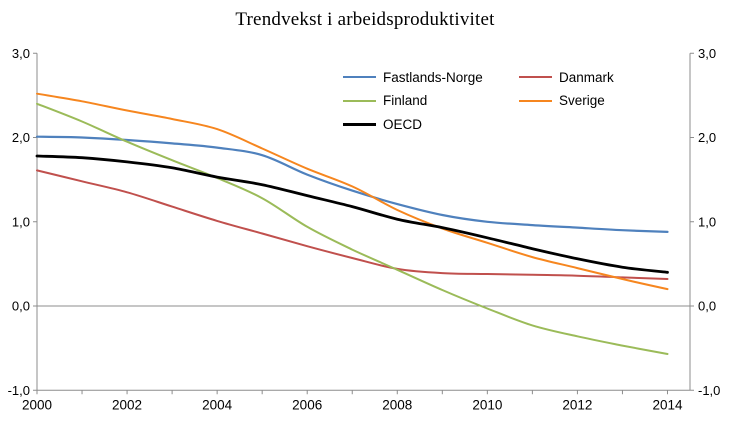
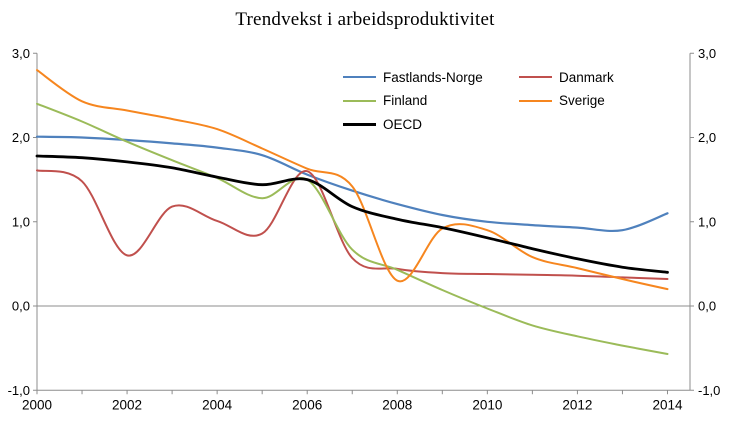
Sverige/2000: 2,5 -> 2,8
Danmark/2002: 1,4 -> 0,6
Danmark/2006: 0,7 -> 1,6
Finland/2006: 0,9 -> 1,5
OECD/2006: 1,3 -> 1,5
Sverige/2008: 1,1 -> 0,3
Sverige/2010: 0,8 -> 0,9
Fastlands-Norge/2014: 0,9 -> 1,1
